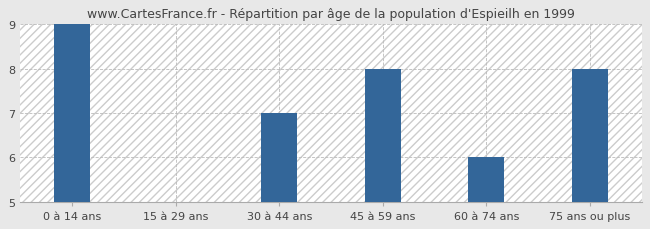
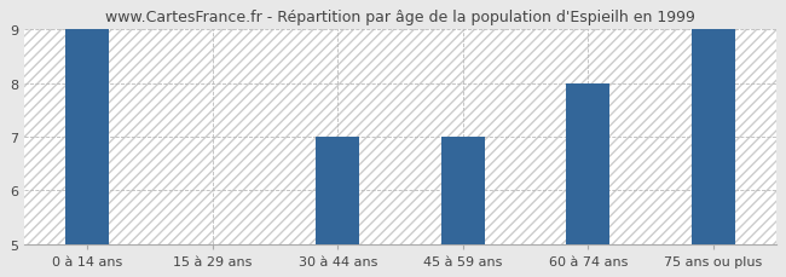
45 à 59 ans: 8 -> 7
60 à 74 ans: 6 -> 8
75 ans ou plus: 8 -> 9
